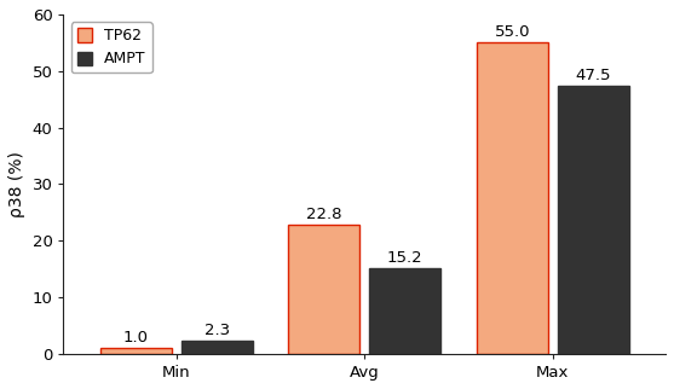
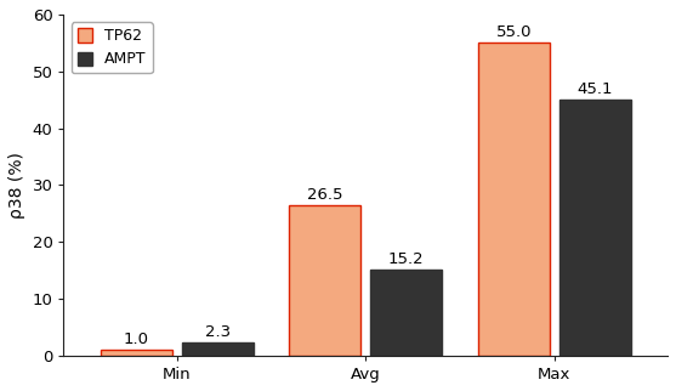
TP62/Avg: 22.8 -> 26.5
AMPT/Max: 47.5 -> 45.1
